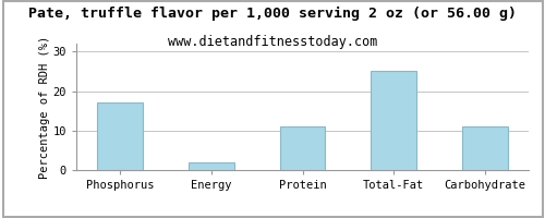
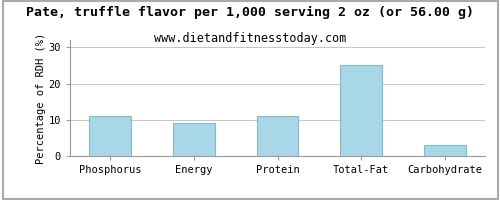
Phosphorus: 17 -> 11
Energy: 2 -> 9
Carbohydrate: 11 -> 3
